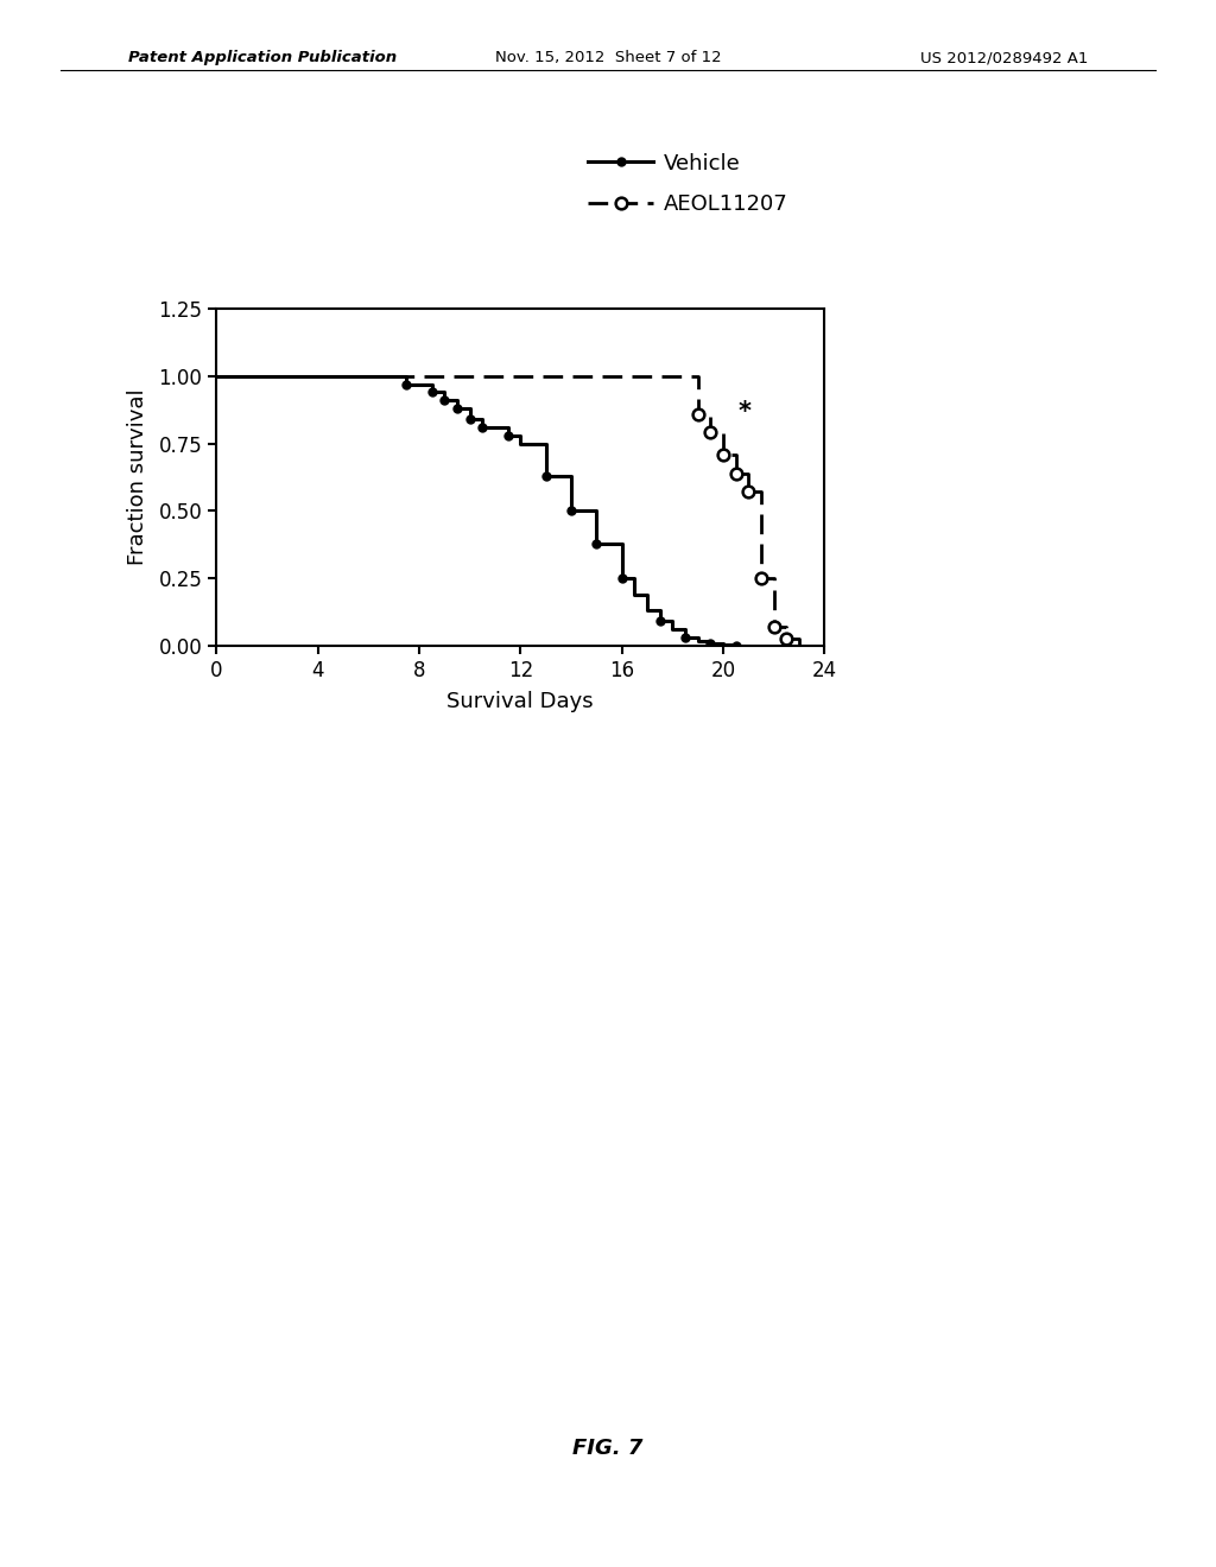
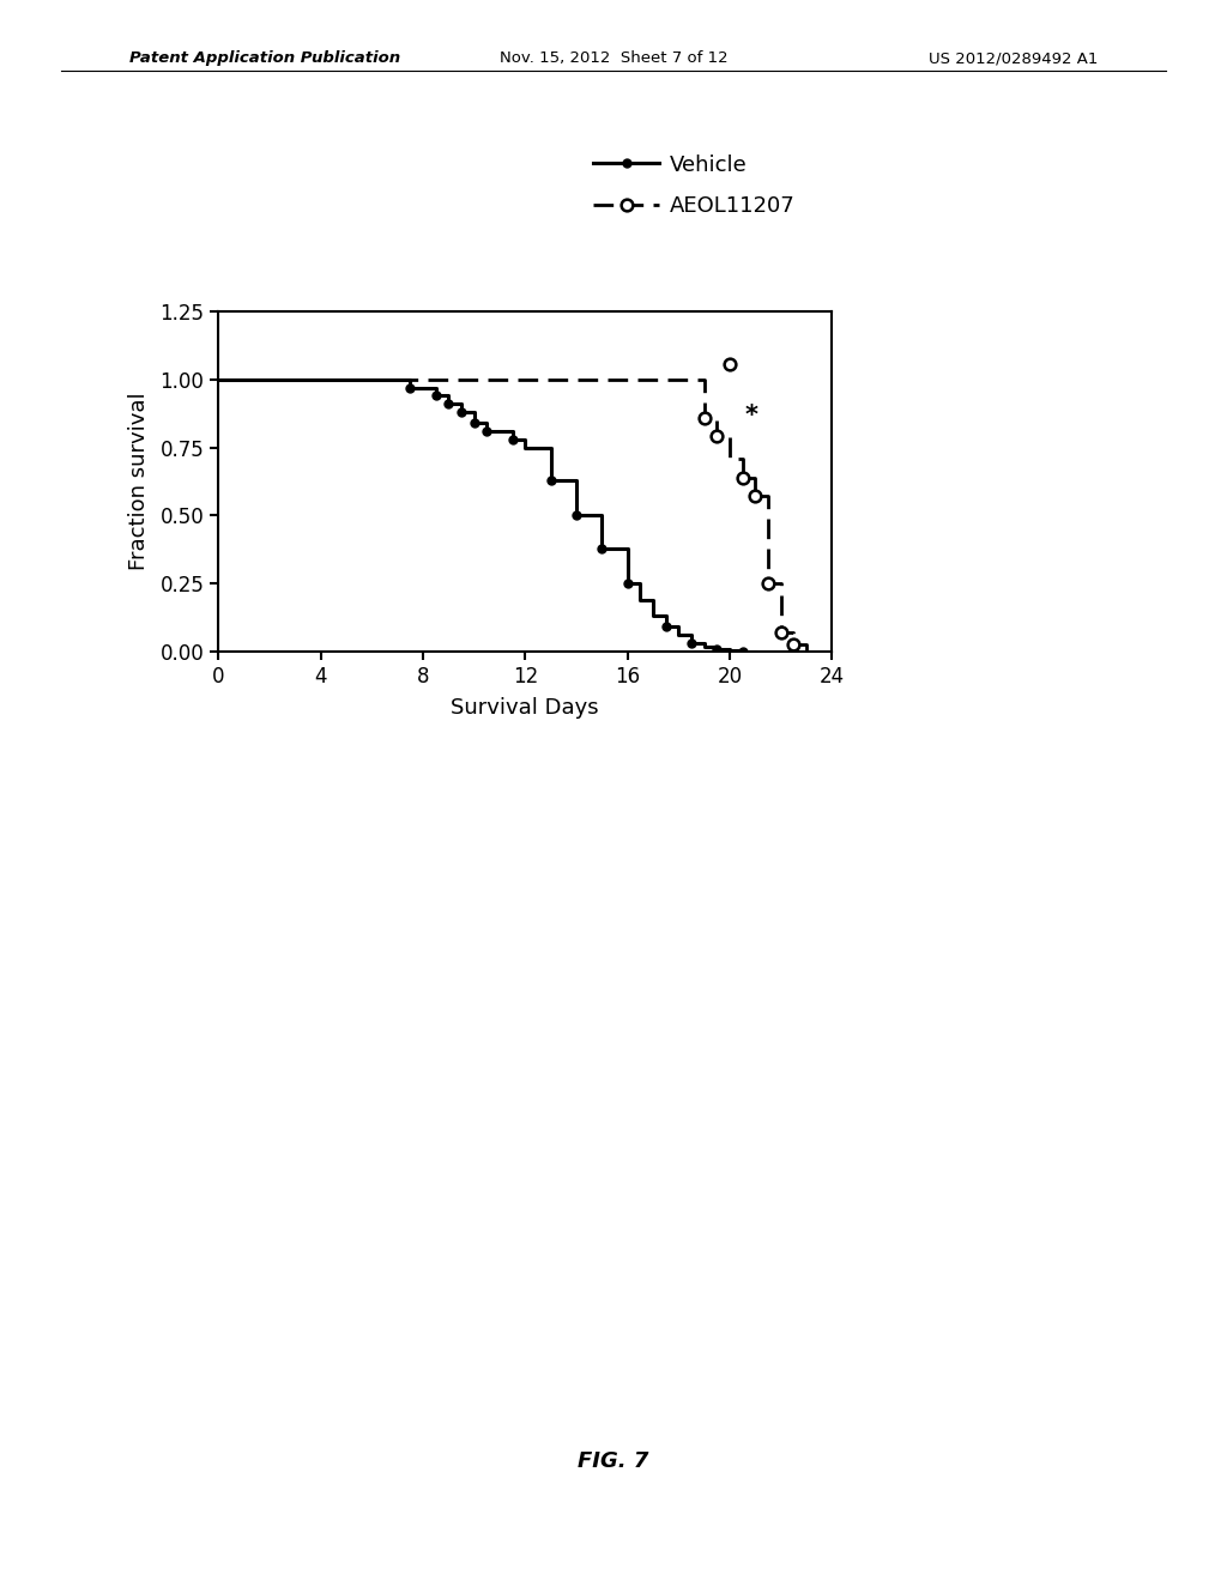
AEOL11207/20: 0.710 -> 1.055
